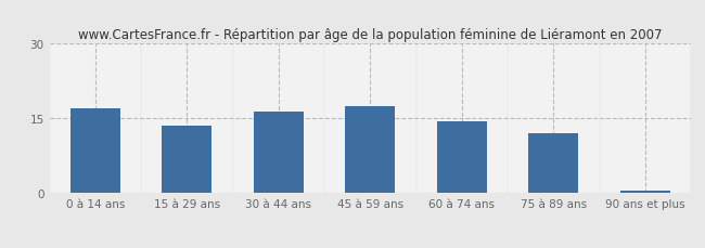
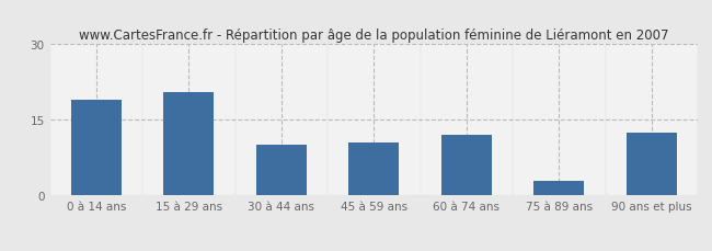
0 à 14 ans: 17.0 -> 19.0
15 à 29 ans: 13.5 -> 20.5
30 à 44 ans: 16.5 -> 10.0
45 à 59 ans: 17.5 -> 10.5
60 à 74 ans: 14.5 -> 12.0
75 à 89 ans: 12.0 -> 3.0
90 ans et plus: 0.5 -> 12.5
